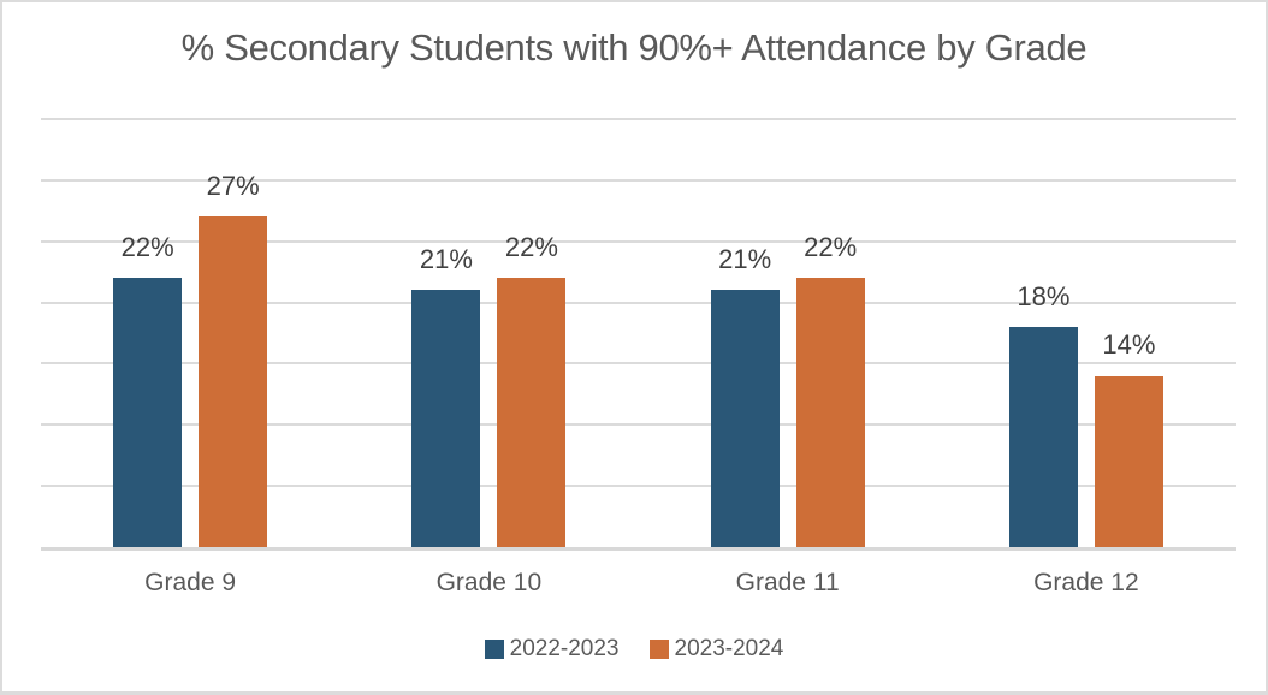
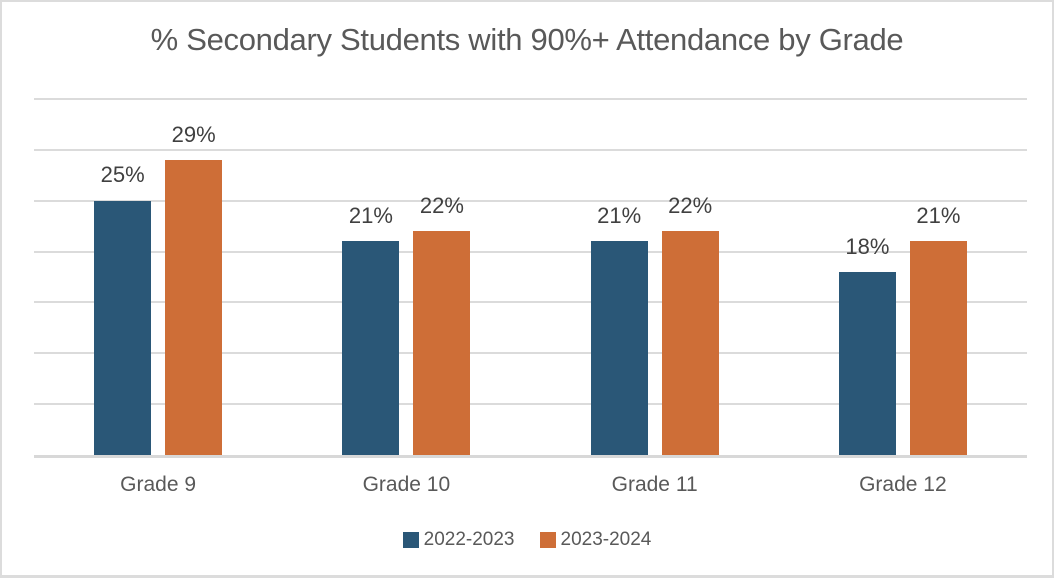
2022-2023/Grade 9: 22% -> 25%
2023-2024/Grade 9: 27% -> 29%
2023-2024/Grade 12: 14% -> 21%
